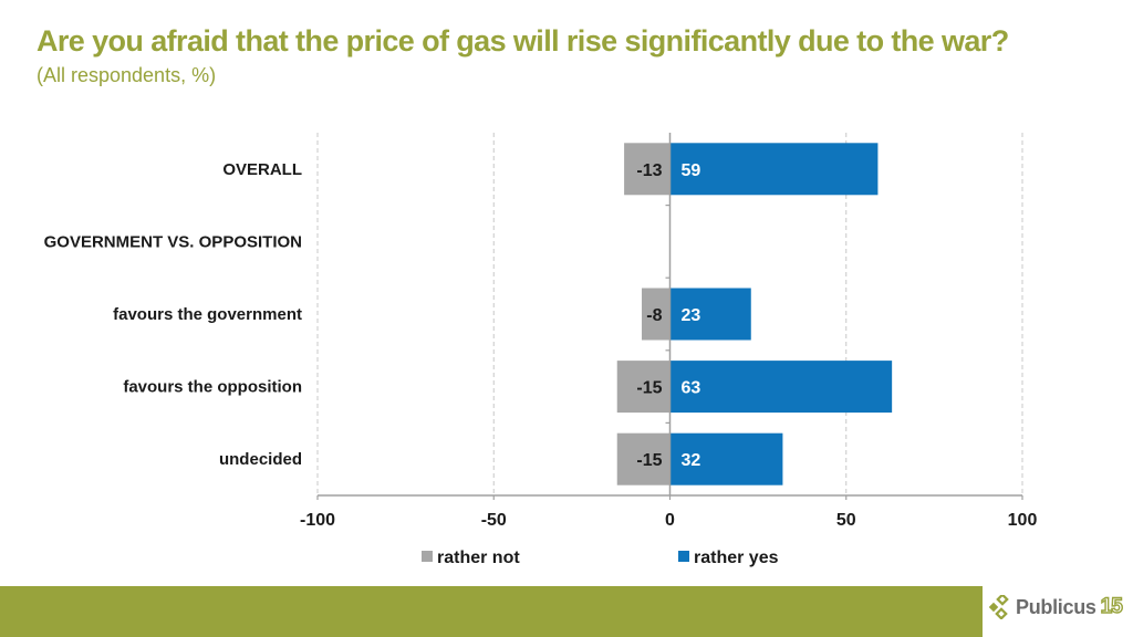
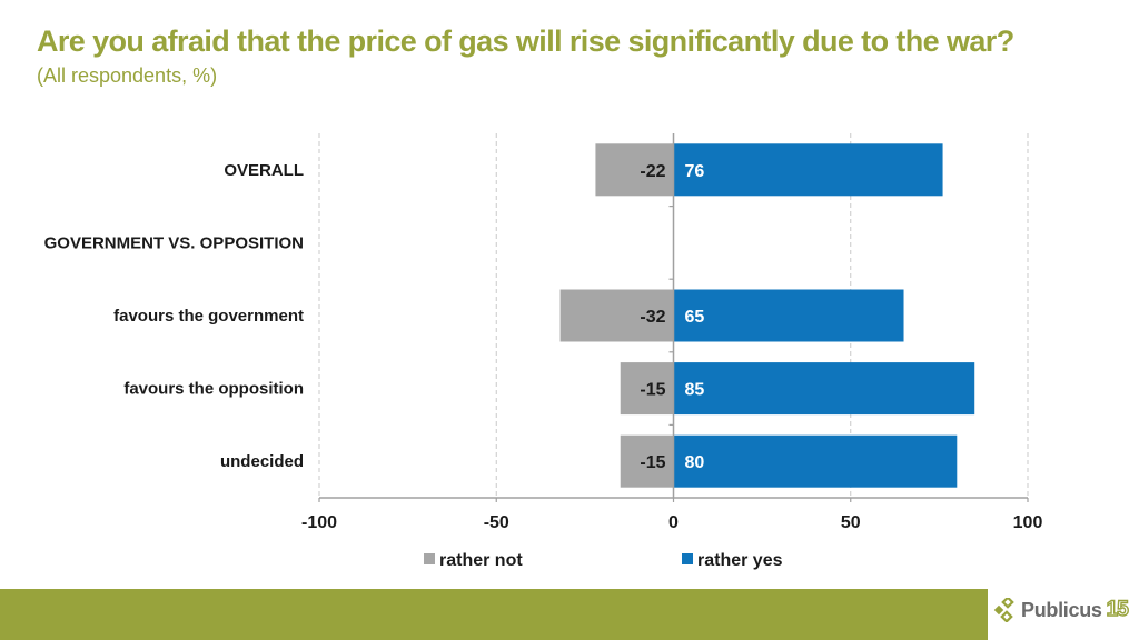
rather not/OVERALL: -13 -> -22
rather yes/OVERALL: 59 -> 76
rather not/favours the government: -8 -> -32
rather yes/favours the government: 23 -> 65
rather yes/favours the opposition: 63 -> 85
rather yes/undecided: 32 -> 80
